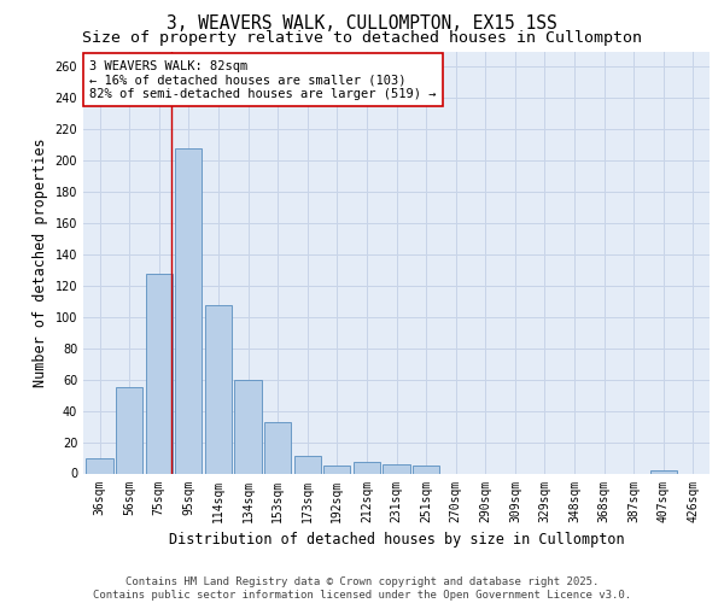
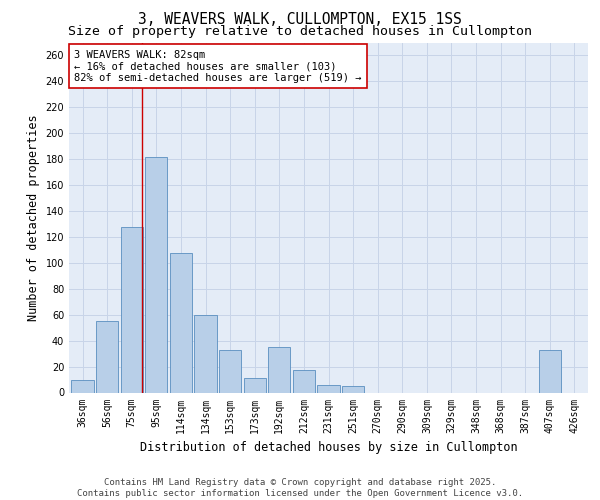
95sqm: 208 -> 182
192sqm: 5 -> 35
212sqm: 7 -> 17
407sqm: 2 -> 33
